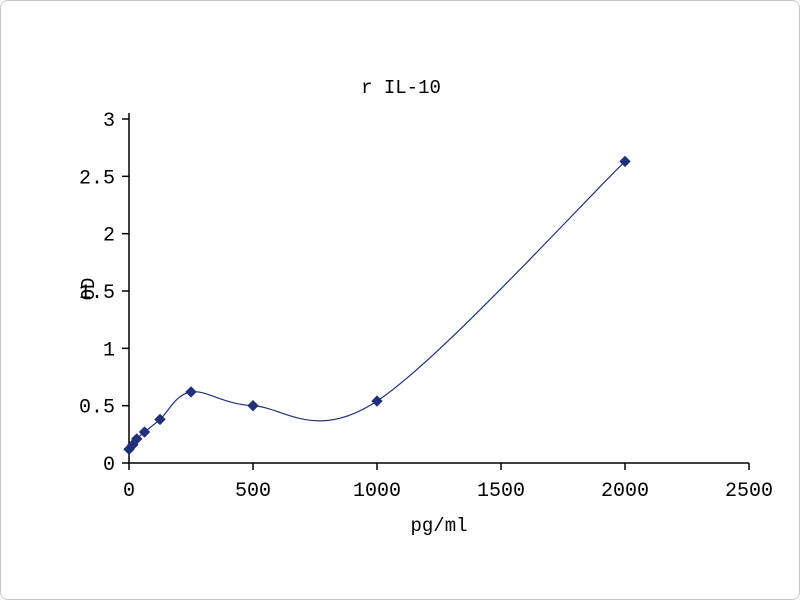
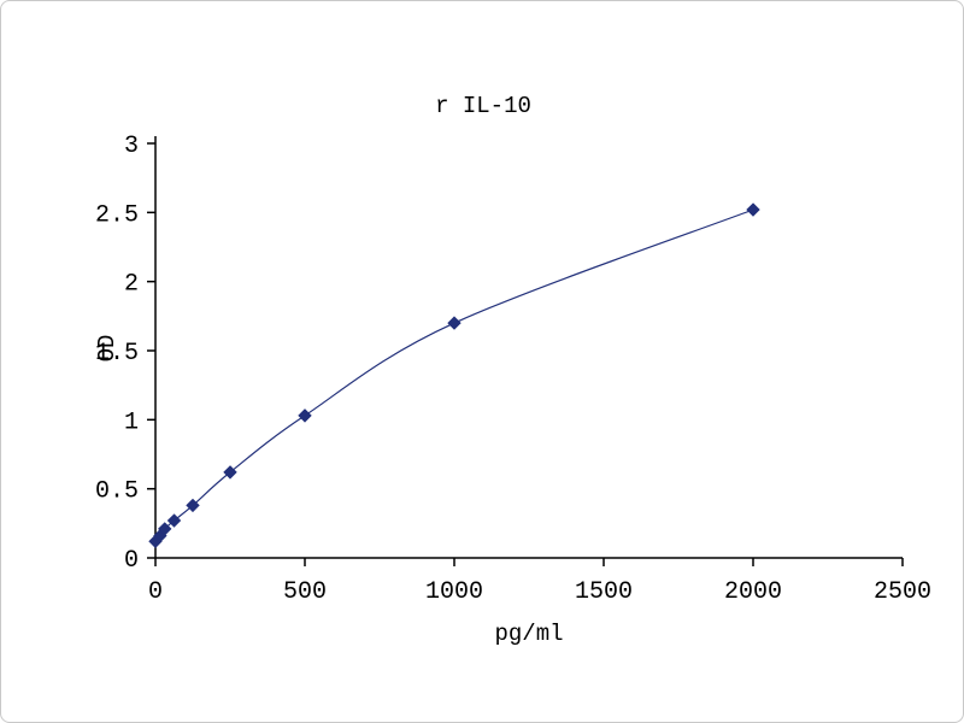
500: 0.50 -> 1.03
1000: 0.54 -> 1.70
2000: 2.63 -> 2.52
